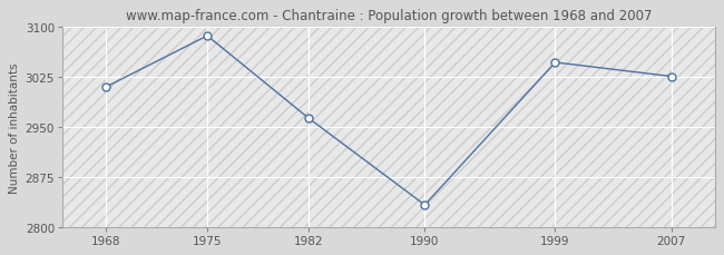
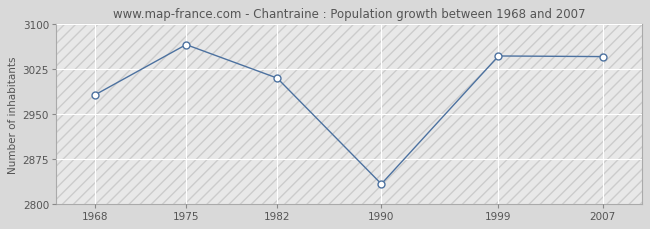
1968: 3010 -> 2982
1975: 3087 -> 3066
1982: 2963 -> 3010
2007: 3026 -> 3046
